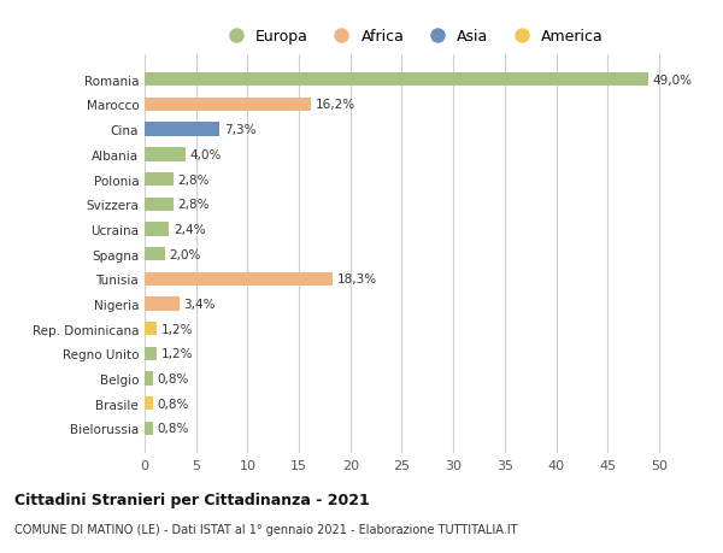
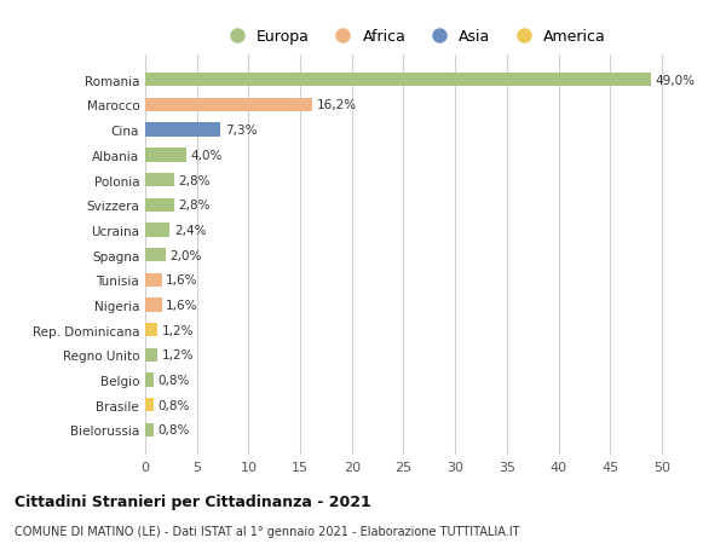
Tunisia: 18,3% -> 1,6%
Nigeria: 3,4% -> 1,6%
